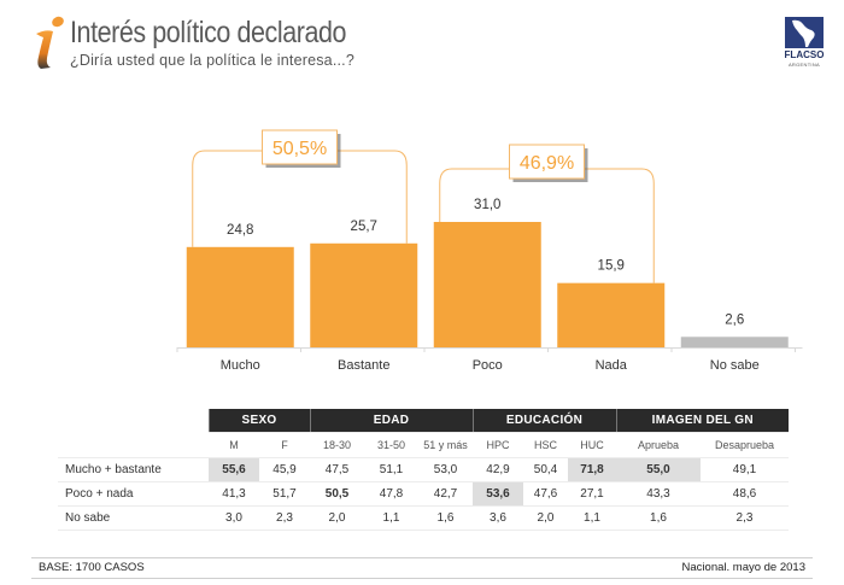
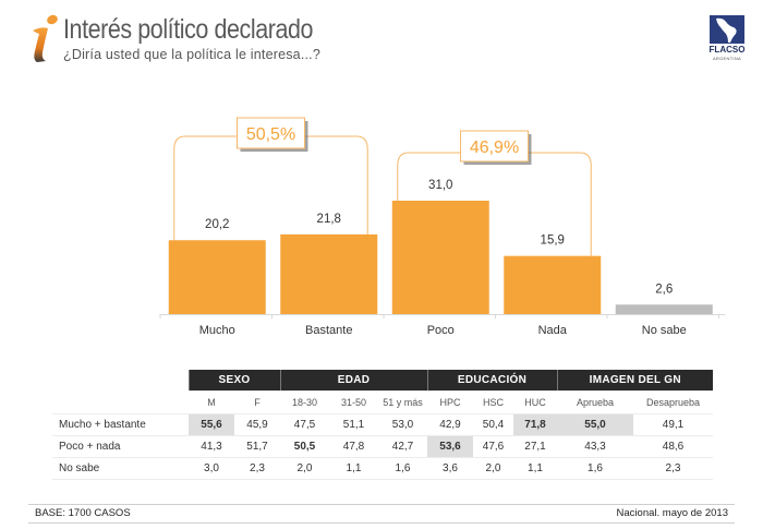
Mucho: 24,8 -> 20,2
Bastante: 25,7 -> 21,8
